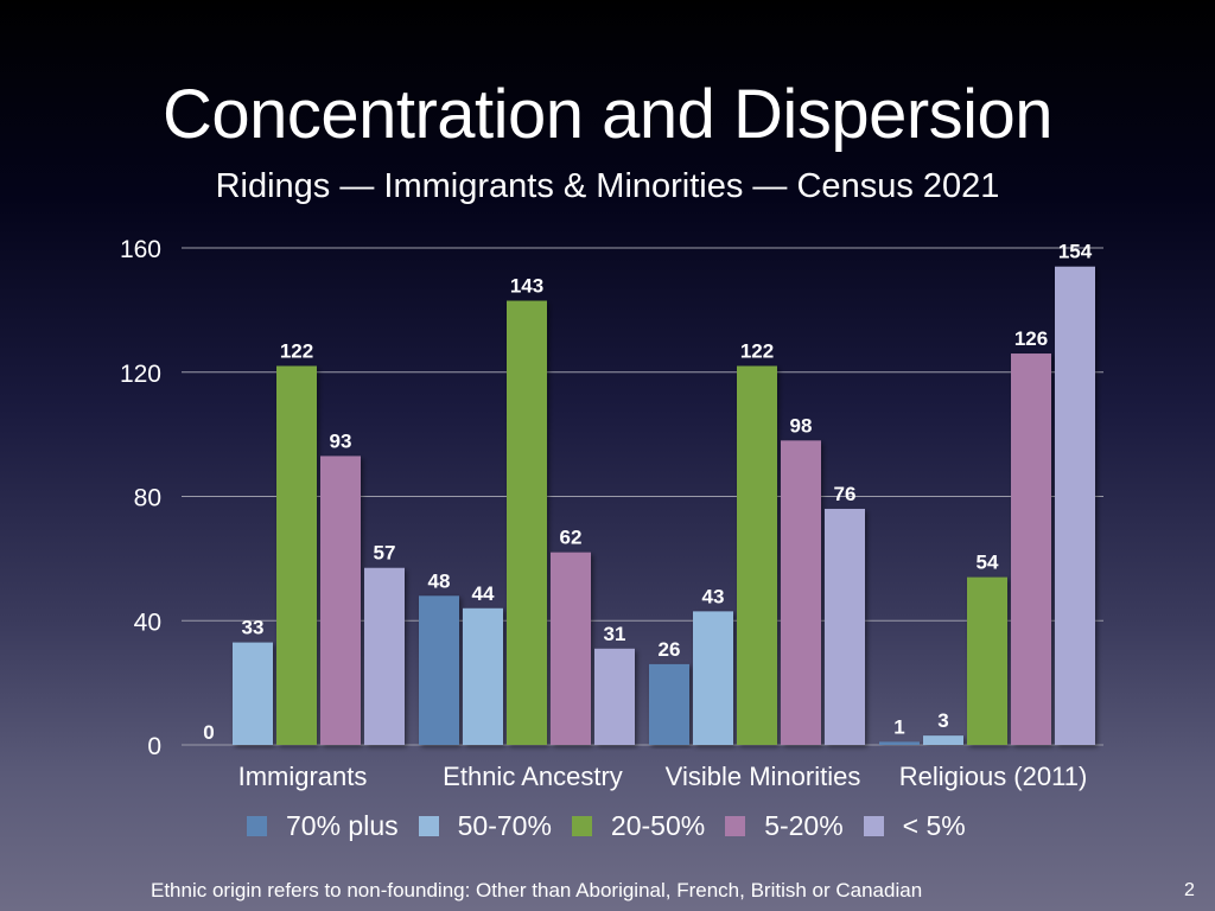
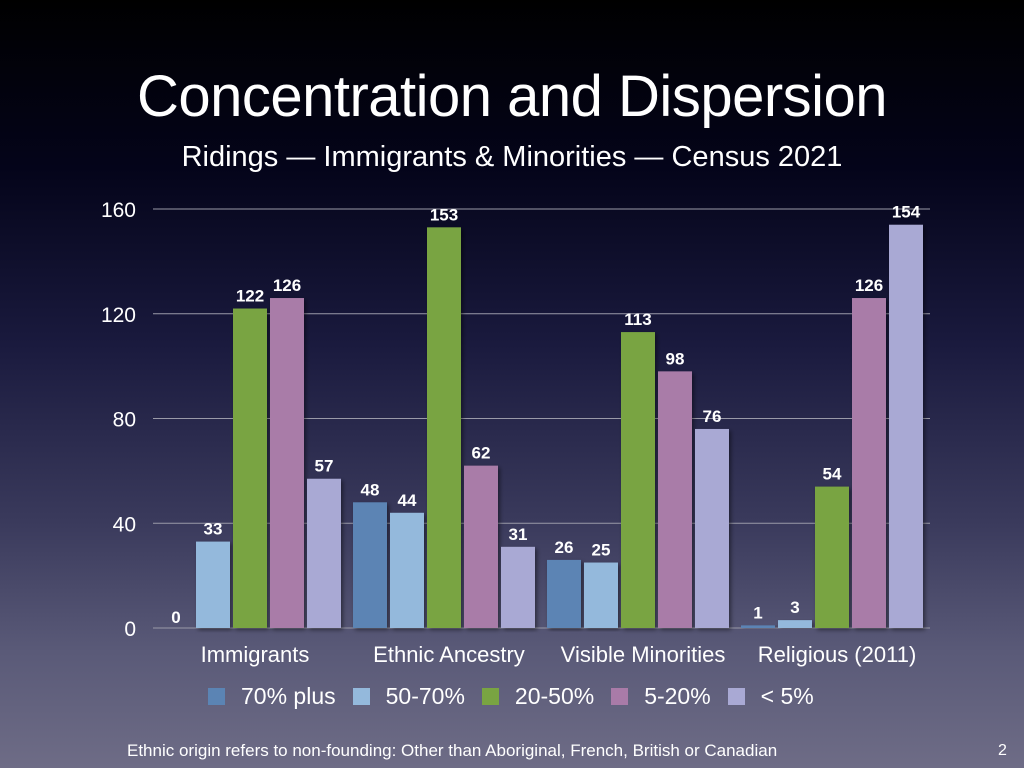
5-20%/Immigrants: 93 -> 126
20-50%/Ethnic Ancestry: 143 -> 153
50-70%/Visible Minorities: 43 -> 25
20-50%/Visible Minorities: 122 -> 113
